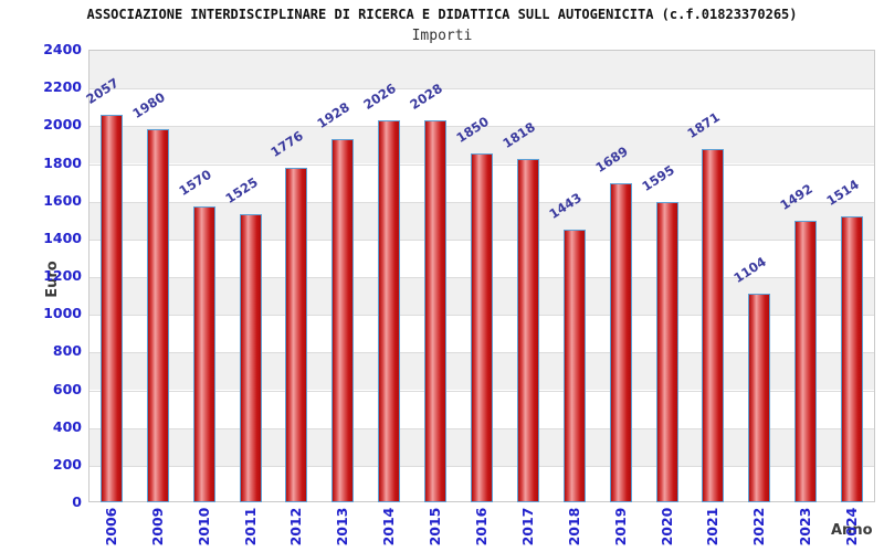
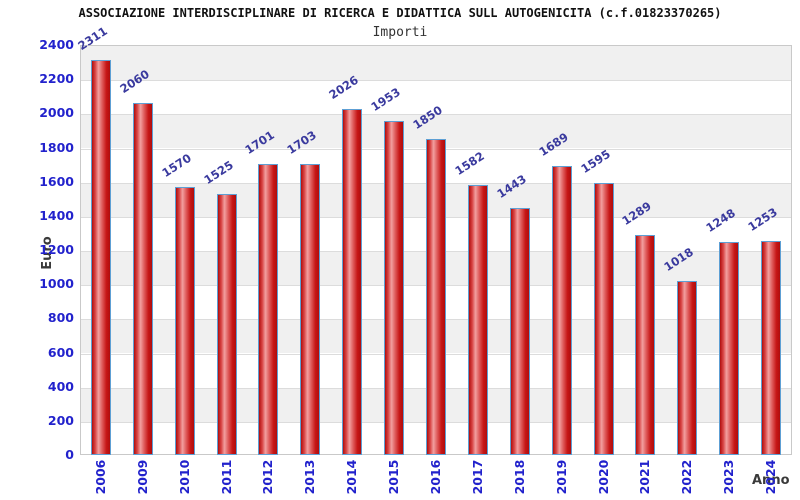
2006: 2057 -> 2311
2009: 1980 -> 2060
2012: 1776 -> 1701
2013: 1928 -> 1703
2015: 2028 -> 1953
2017: 1818 -> 1582
2021: 1871 -> 1289
2022: 1104 -> 1018
2023: 1492 -> 1248
2024: 1514 -> 1253
